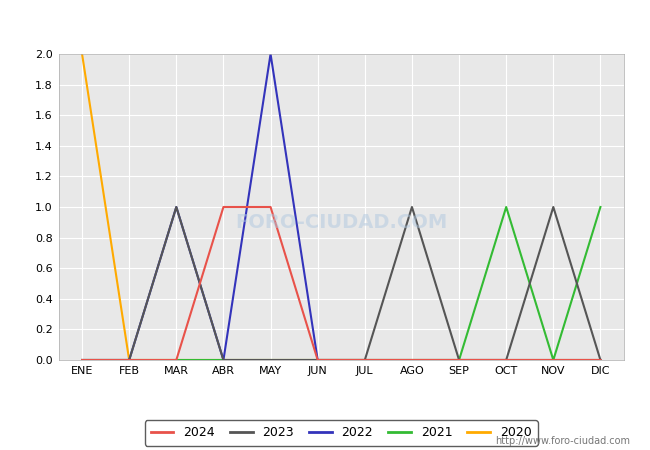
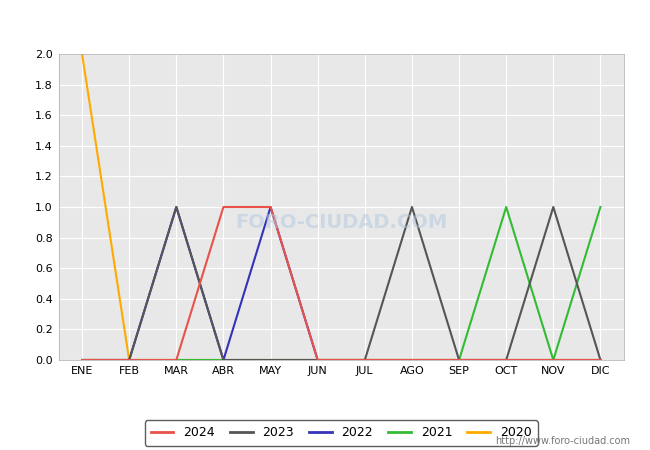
2022/MAY: 2 -> 1
